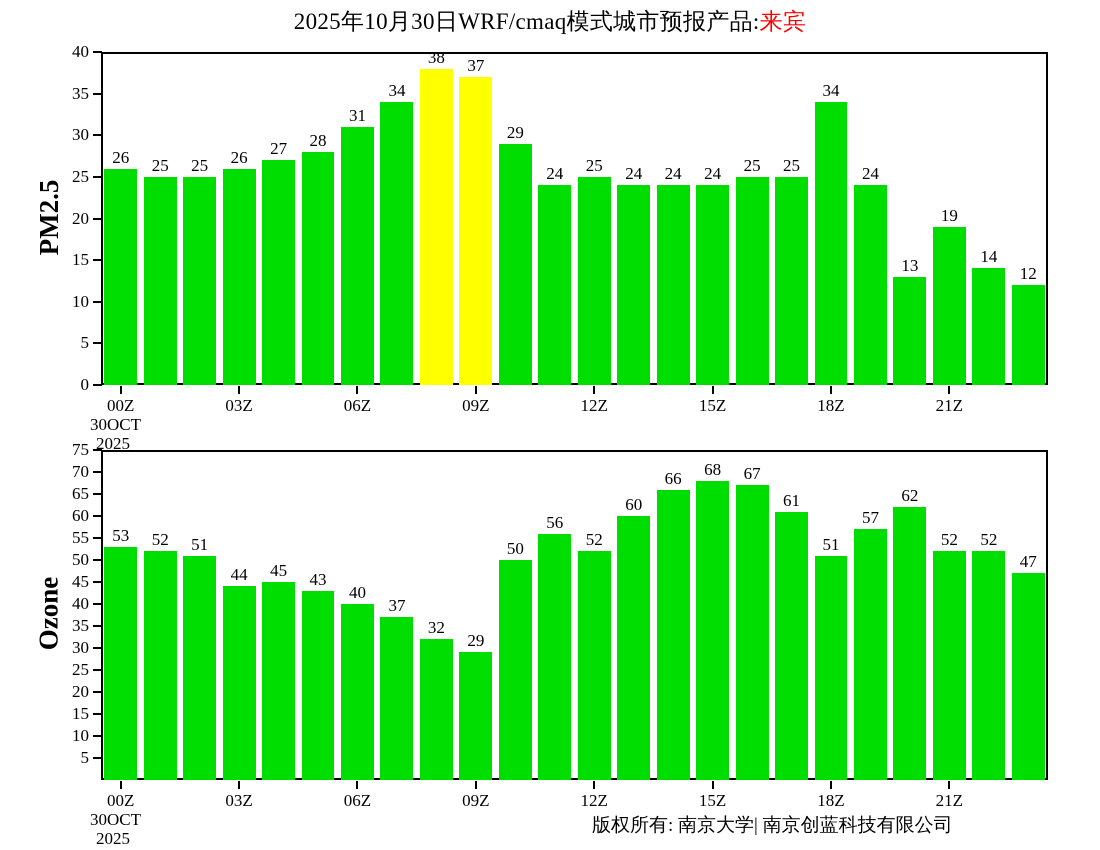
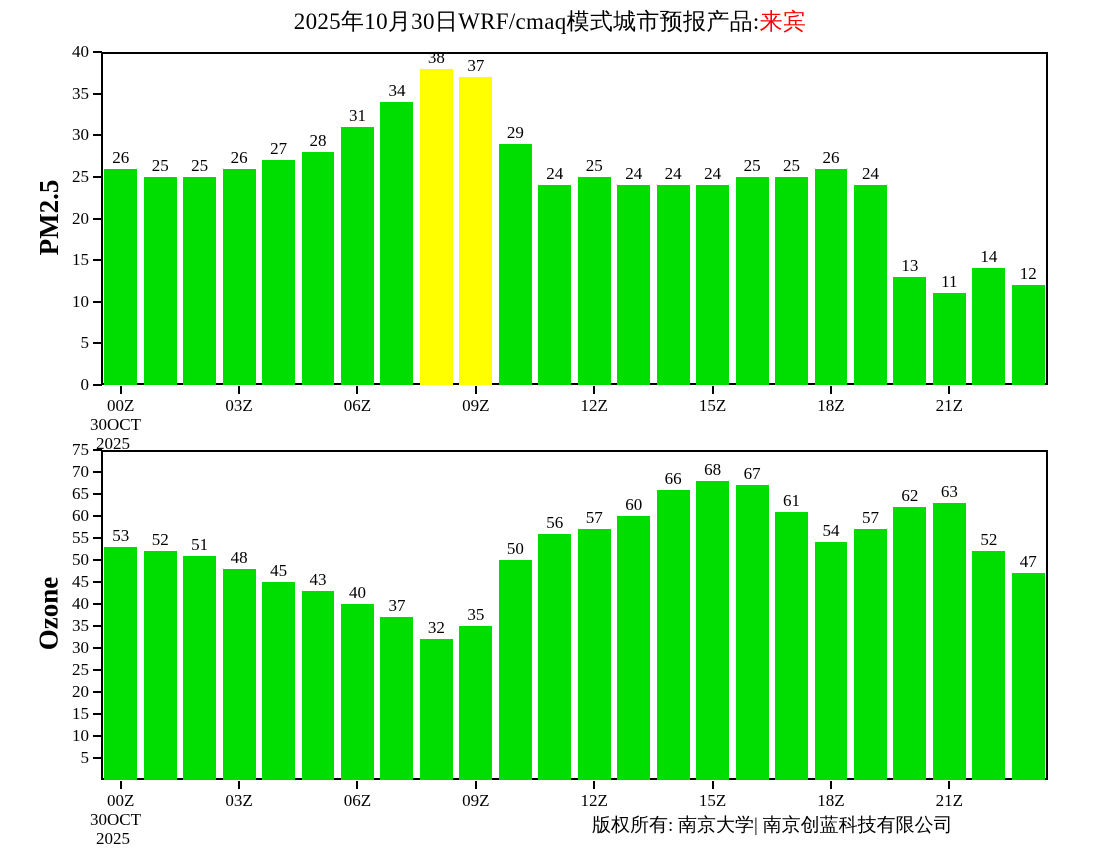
PM2.5/18Z: 34 -> 26
PM2.5/21Z: 19 -> 11
Ozone/03Z: 44 -> 48
Ozone/09Z: 29 -> 35
Ozone/12Z: 52 -> 57
Ozone/18Z: 51 -> 54
Ozone/21Z: 52 -> 63
